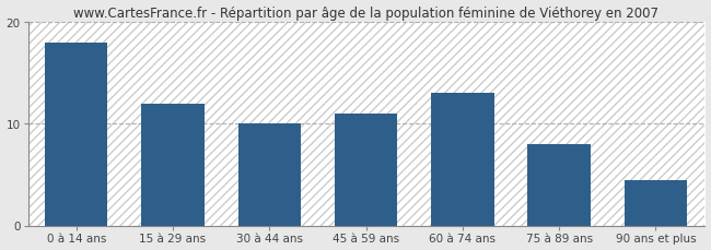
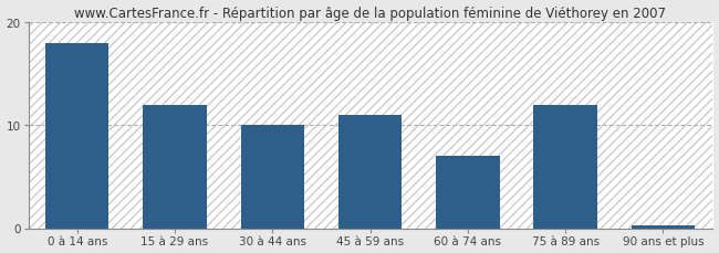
60 à 74 ans: 13.0 -> 7.0
75 à 89 ans: 8.0 -> 12.0
90 ans et plus: 4.4 -> 0.3
